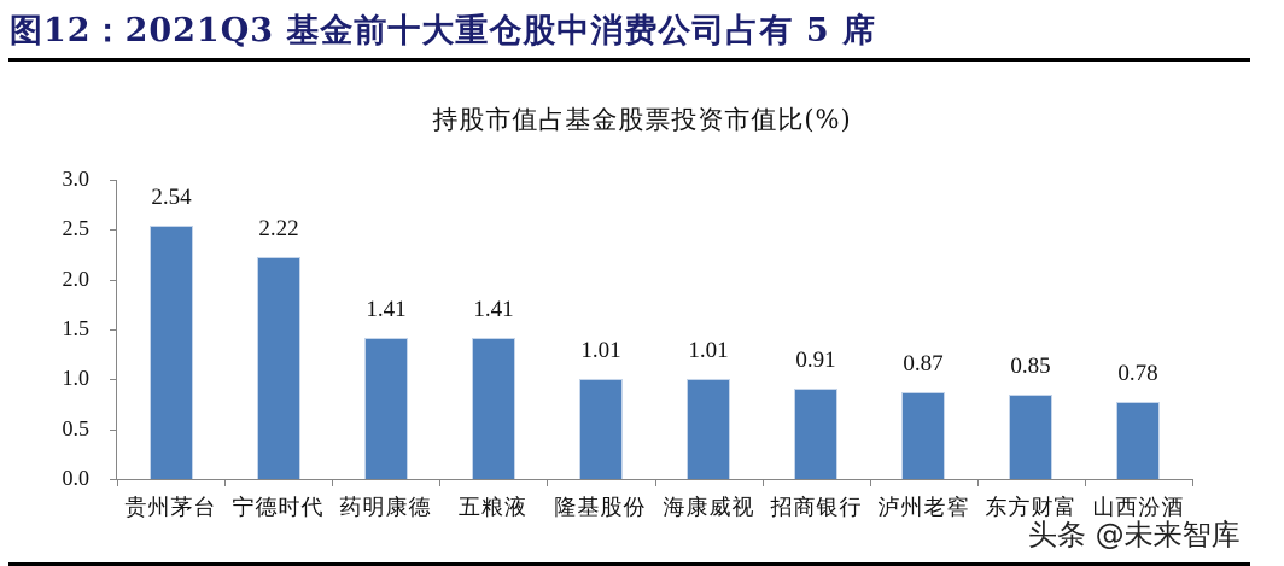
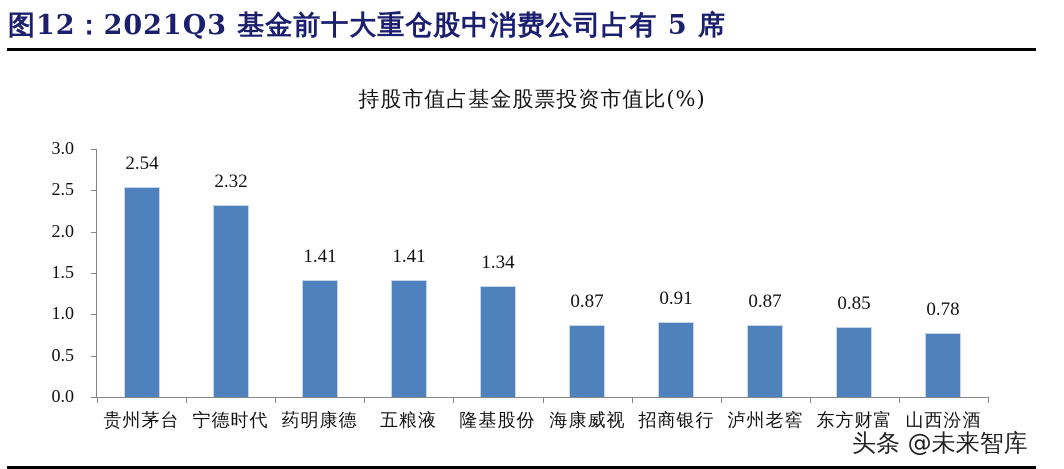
宁德时代: 2.22 -> 2.32
隆基股份: 1.01 -> 1.34
海康威视: 1.01 -> 0.87
